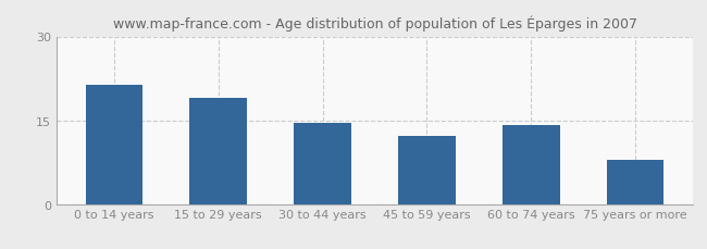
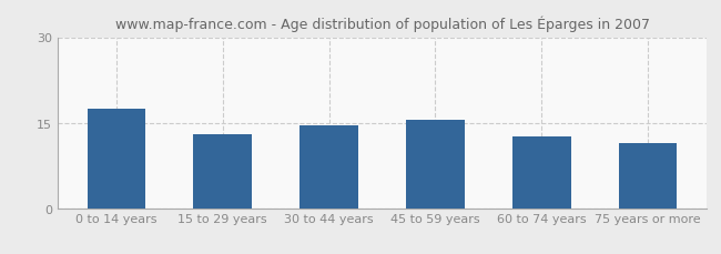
0 to 14 years: 21.4 -> 17.5
15 to 29 years: 19.0 -> 13.0
45 to 59 years: 12.2 -> 15.5
60 to 74 years: 14.2 -> 12.5
75 years or more: 8.0 -> 11.5
